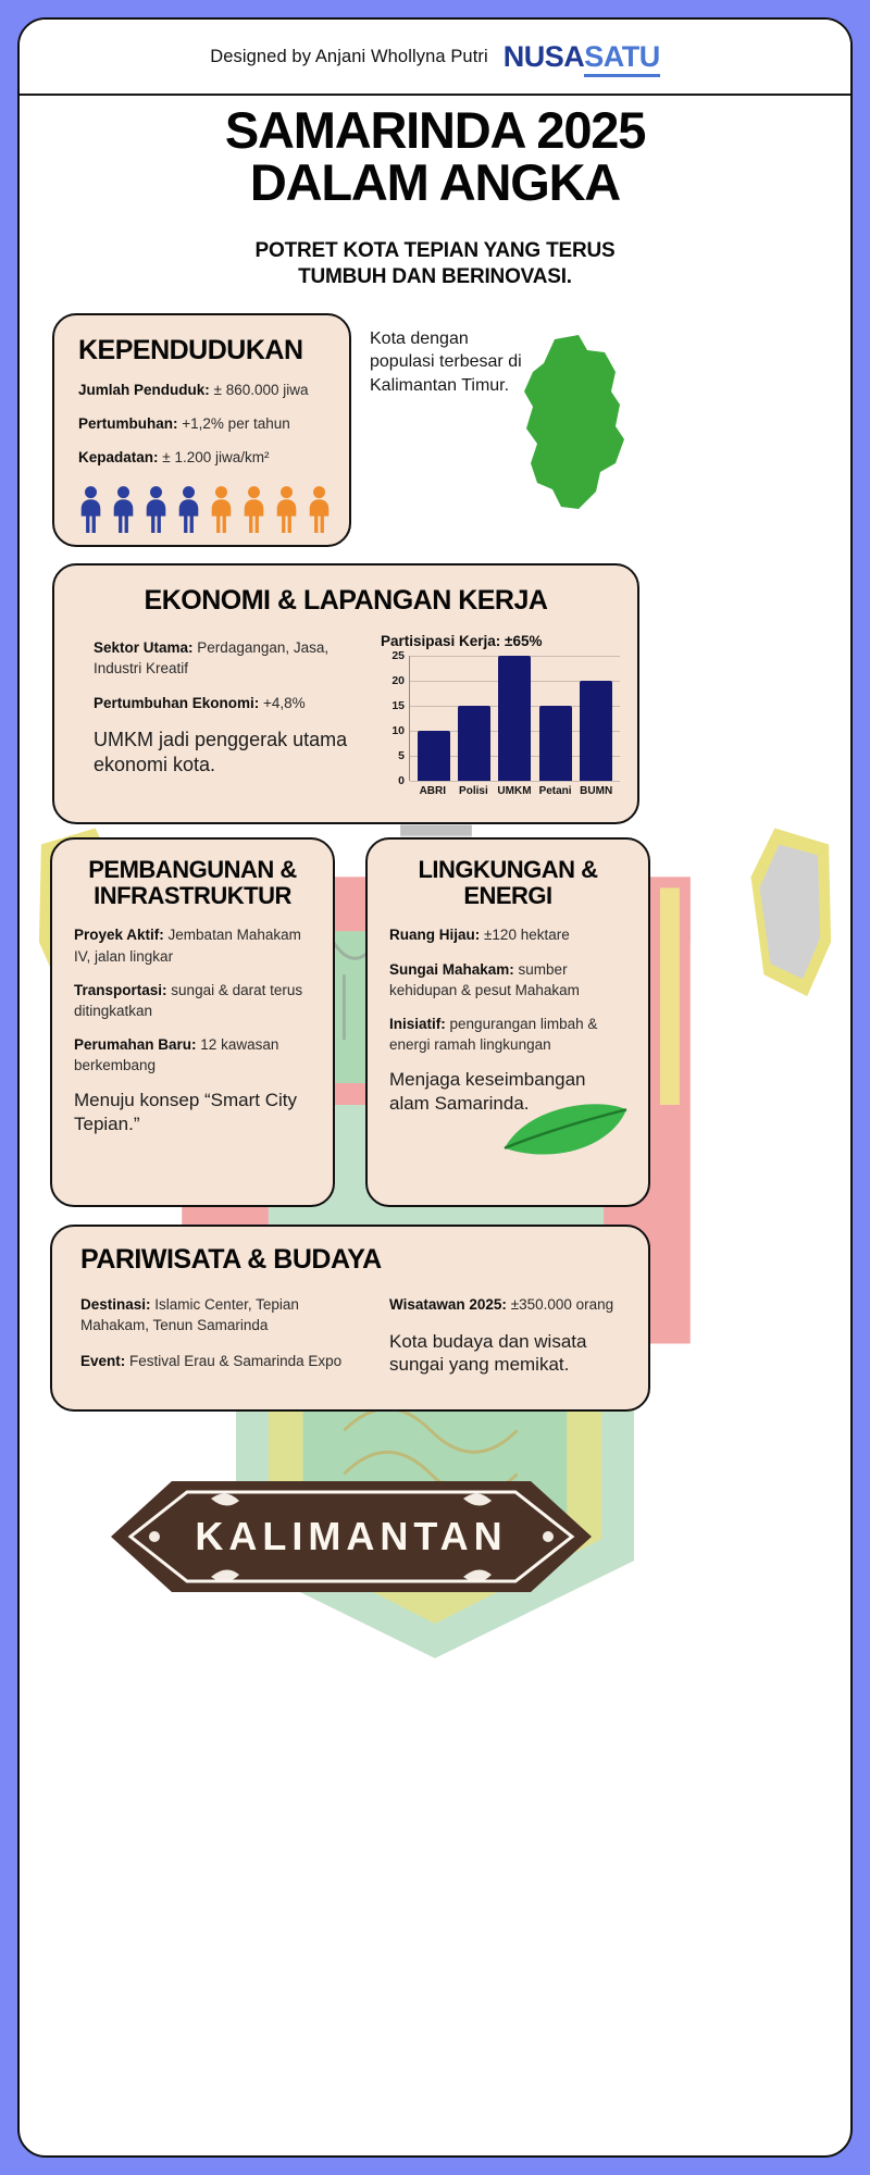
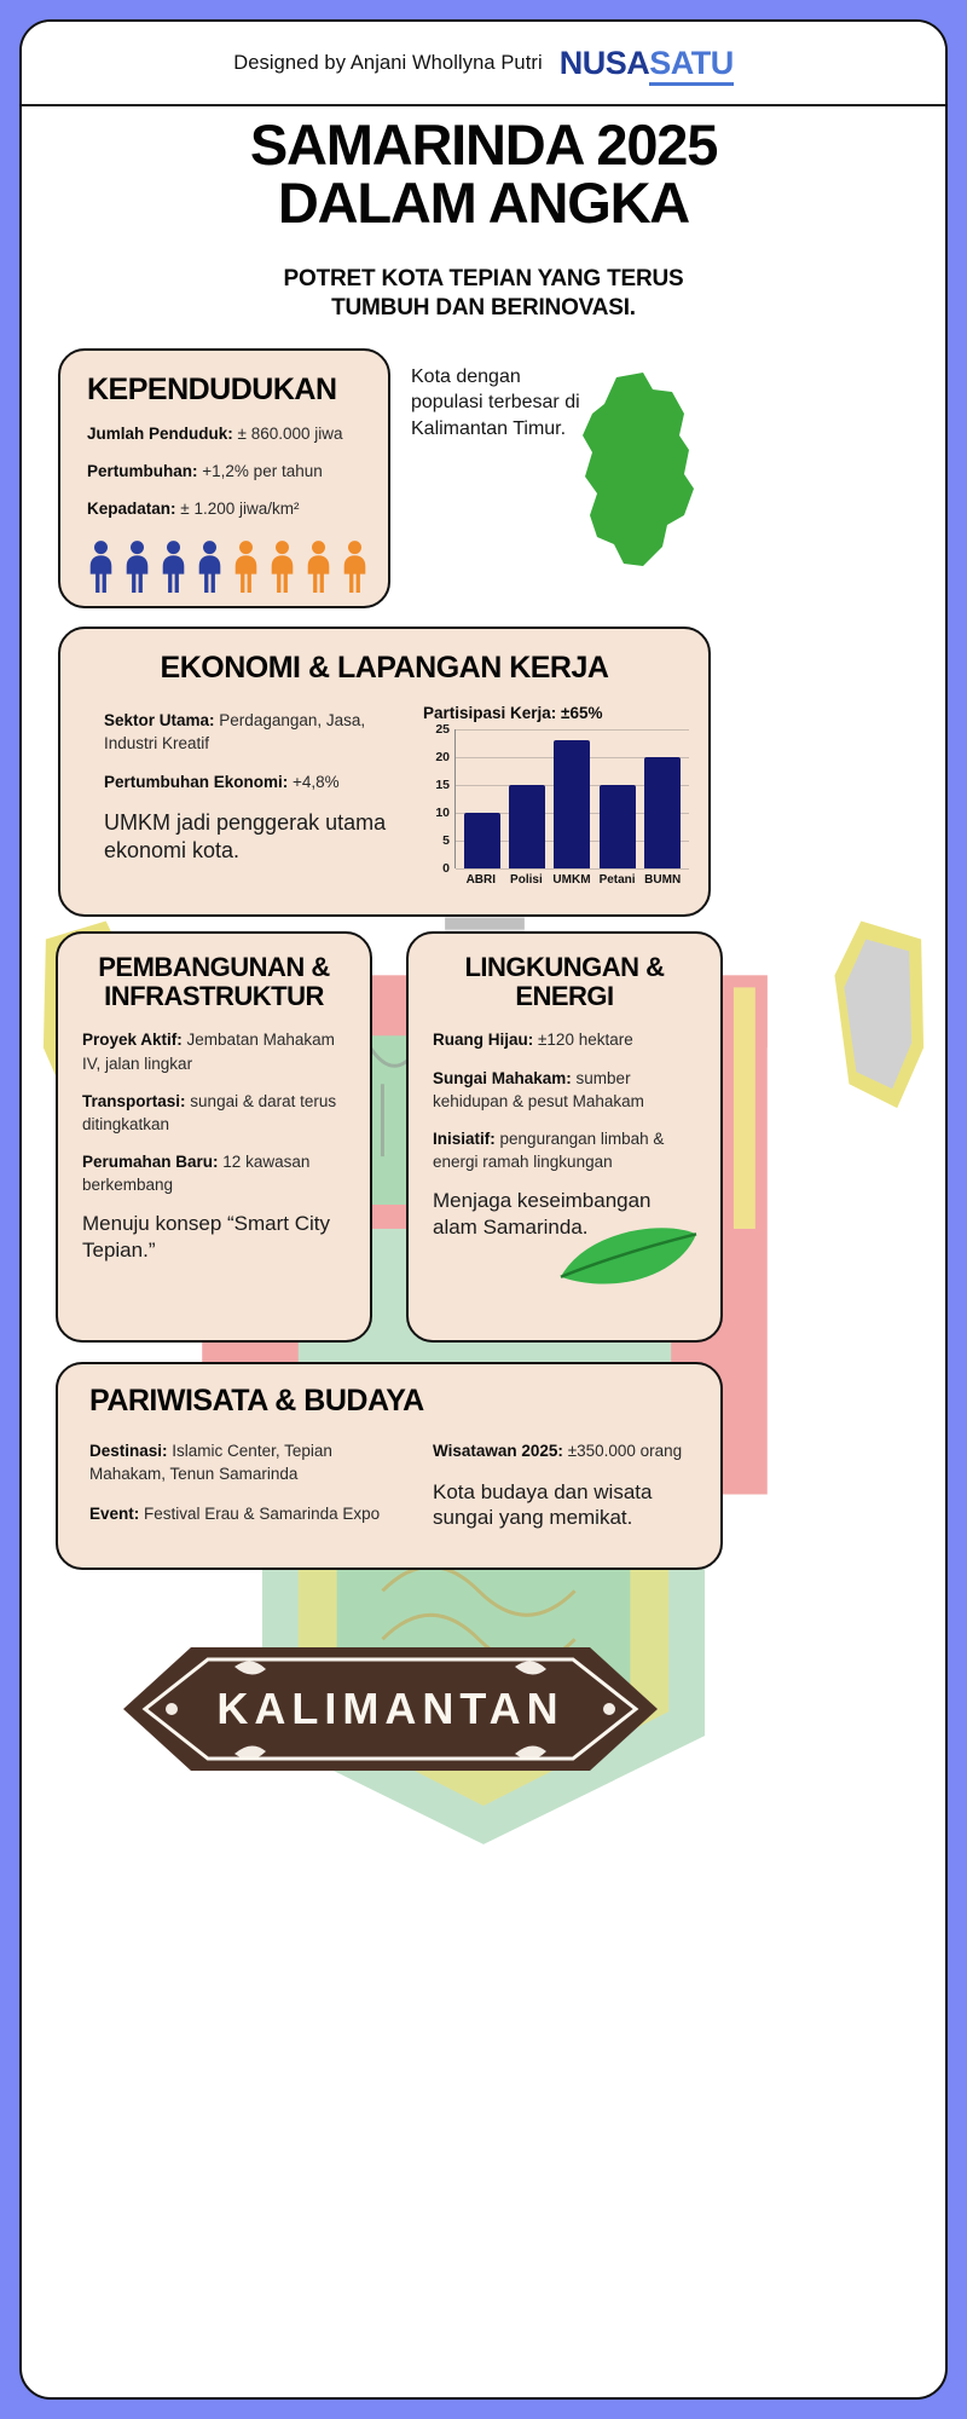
UMKM: 25 -> 23
